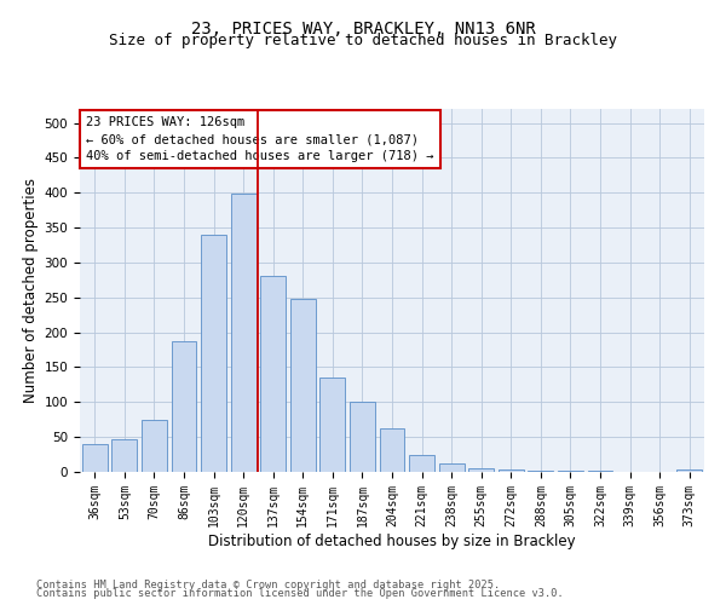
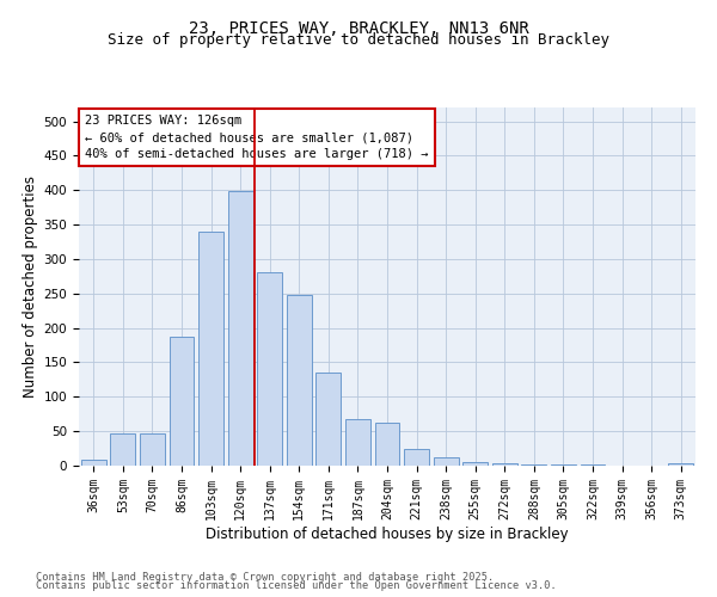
36sqm: 40 -> 8
70sqm: 74 -> 46
187sqm: 100 -> 68
